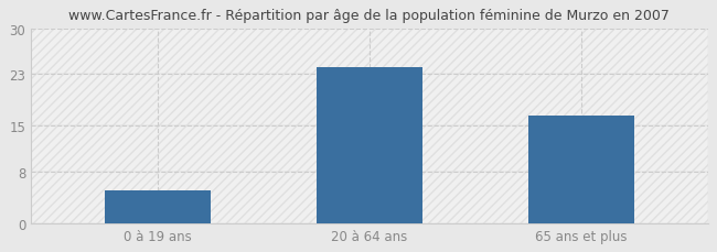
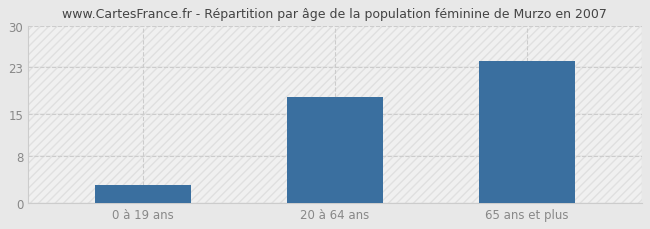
0 à 19 ans: 5.0 -> 3.0
20 à 64 ans: 24.0 -> 18.0
65 ans et plus: 16.5 -> 24.0
